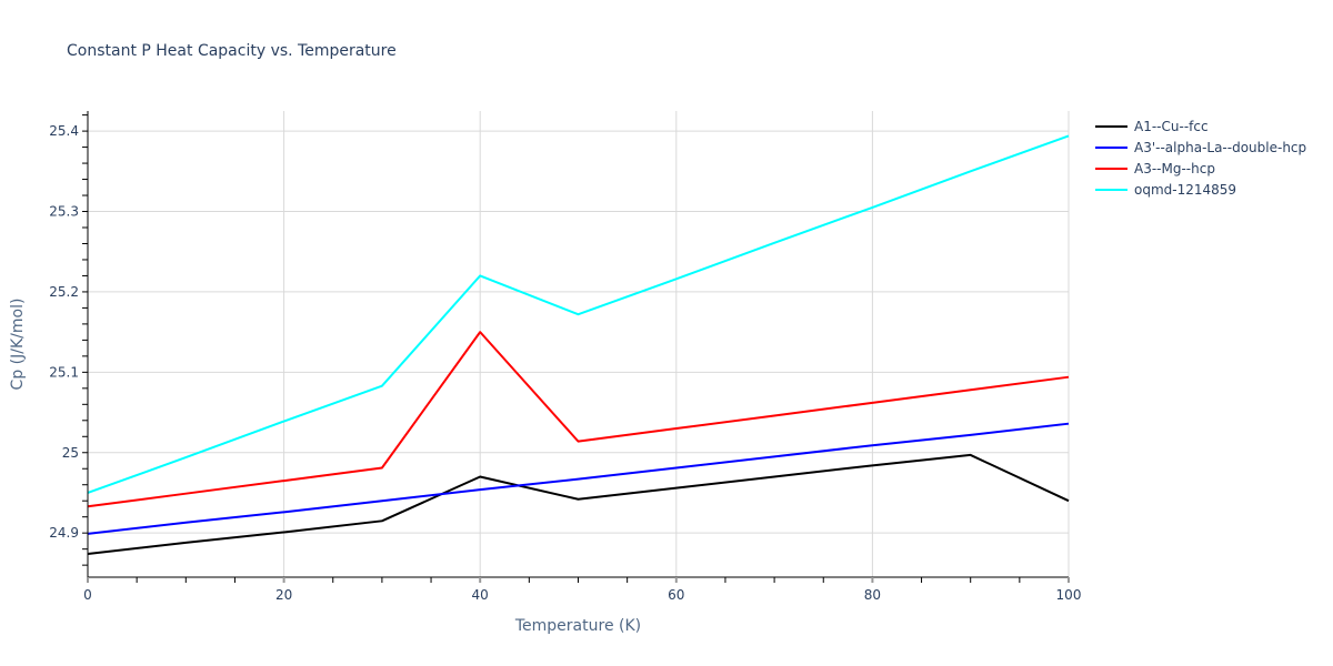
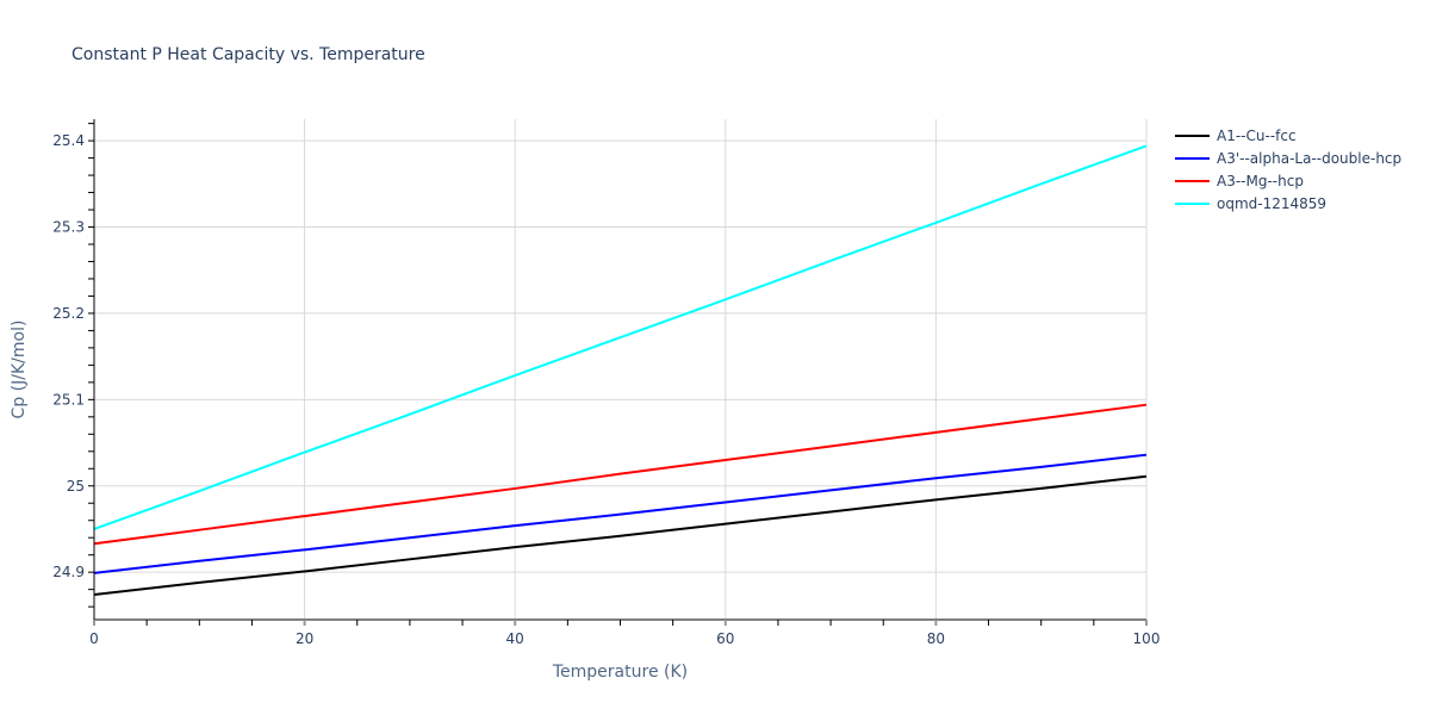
A1--Cu--fcc/40: 24.97 -> 24.93
A3--Mg--hcp/40: 25.15 -> 25.00
oqmd-1214859/40: 25.22 -> 25.13
A1--Cu--fcc/100: 24.94 -> 25.01
